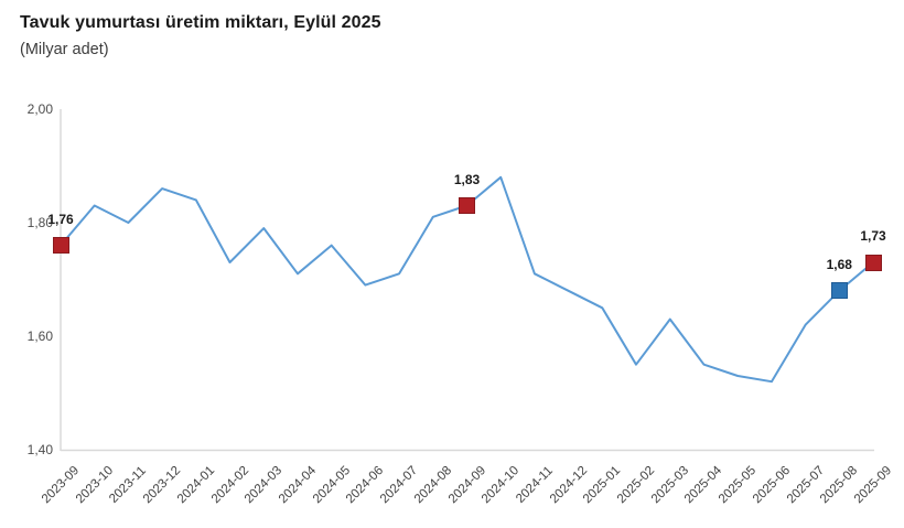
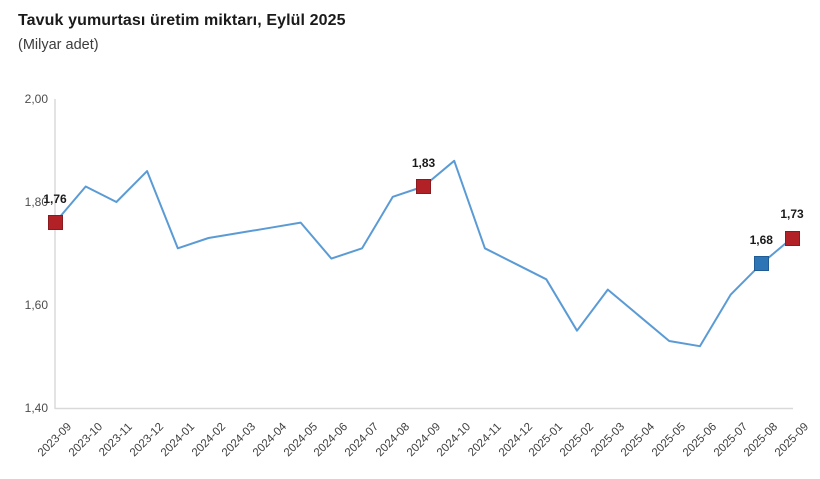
2024-01: 1,84 -> 1,71
2024-03: 1,79 -> 1,74
2024-04: 1,71 -> 1,75
2025-04: 1,55 -> 1,58
